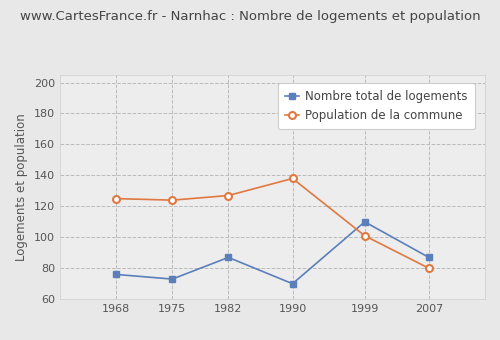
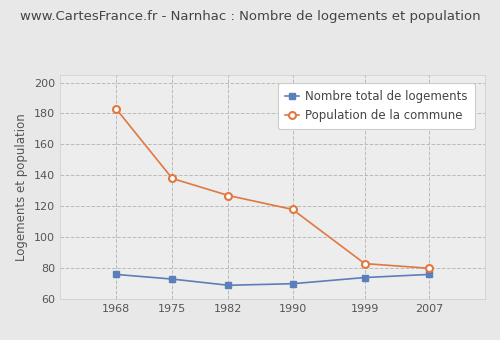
Population de la commune/1968: 125 -> 183
Population de la commune/1975: 124 -> 138
Nombre total de logements/1982: 87 -> 69
Population de la commune/1990: 138 -> 118
Nombre total de logements/1999: 110 -> 74
Population de la commune/1999: 101 -> 83
Nombre total de logements/2007: 87 -> 76
